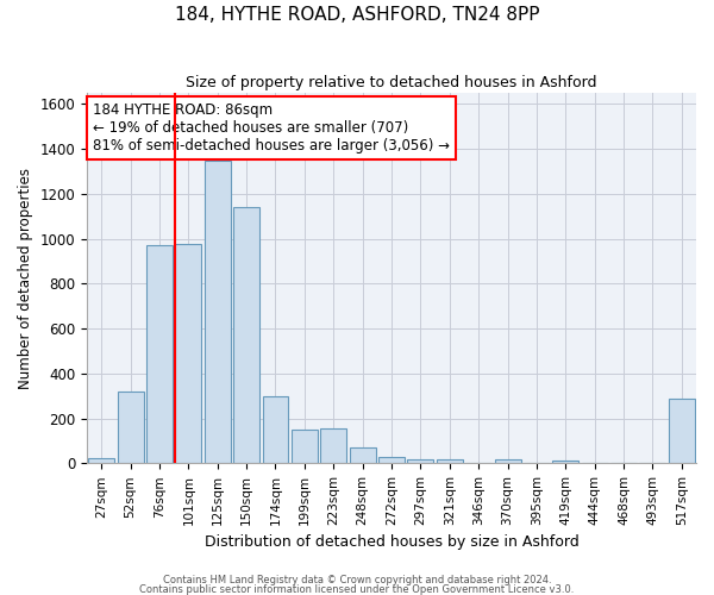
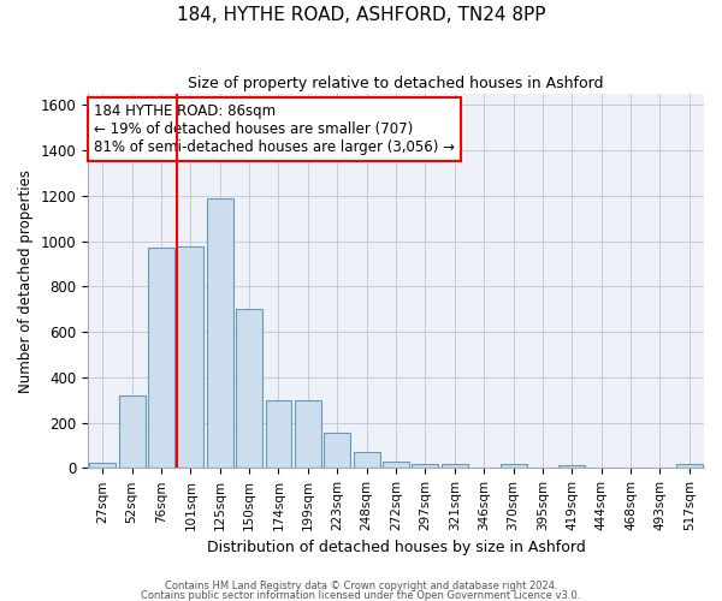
125sqm: 1350 -> 1190
150sqm: 1140 -> 700
199sqm: 150 -> 300
517sqm: 290 -> 20
